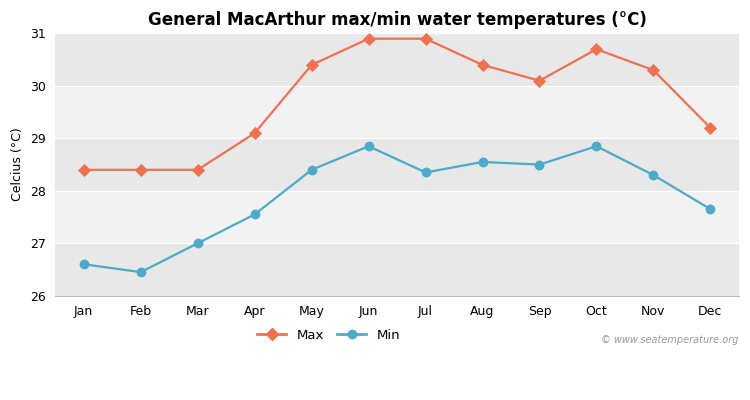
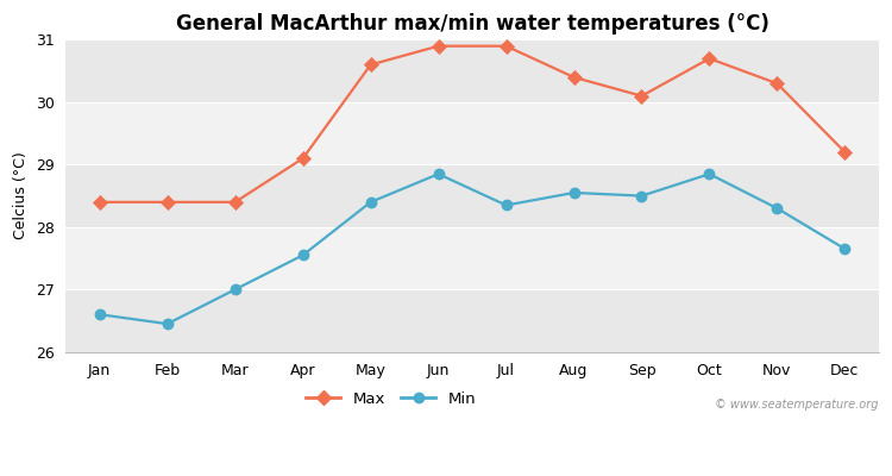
Max/May: 30.4 -> 30.6
